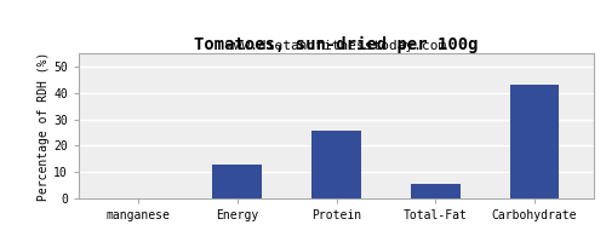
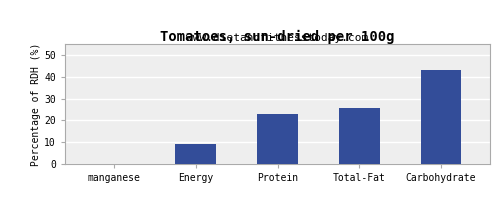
Energy: 13.0 -> 9.0
Protein: 25.5 -> 23.0
Total-Fat: 5.5 -> 25.5
